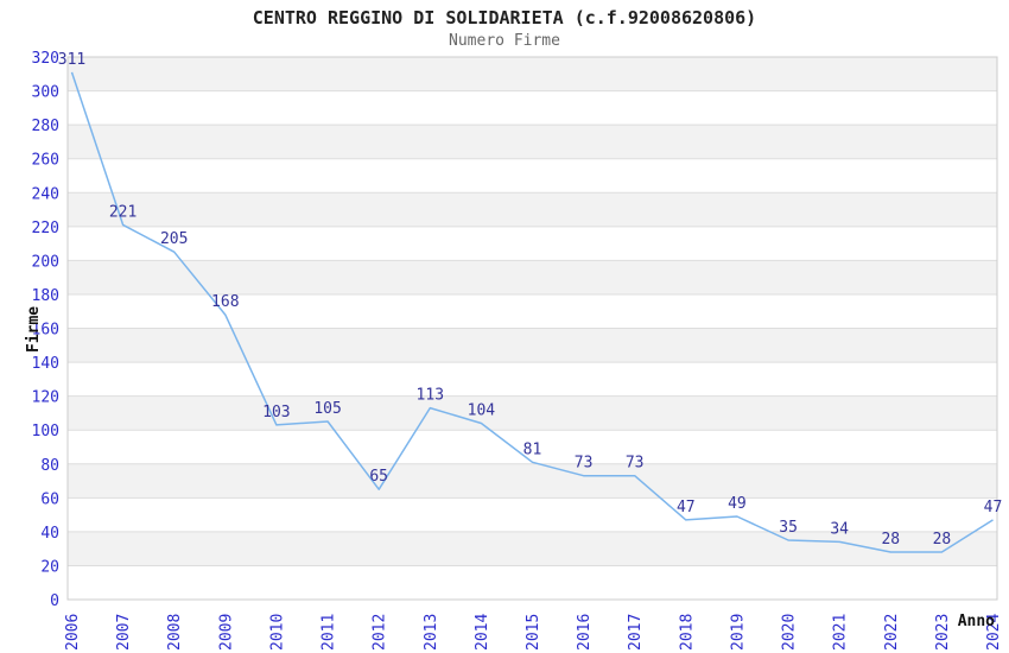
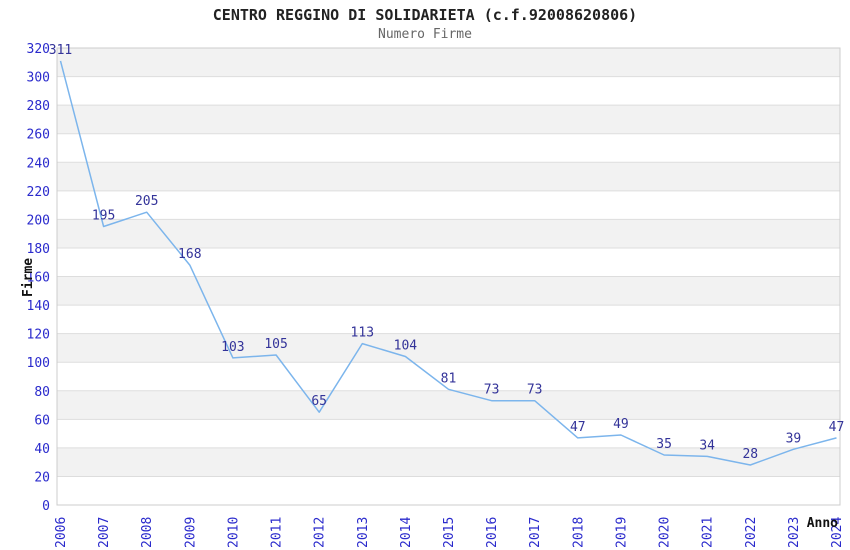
2007: 221 -> 195
2023: 28 -> 39
